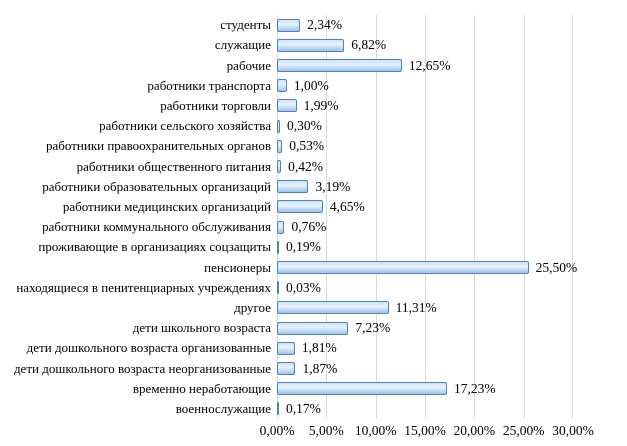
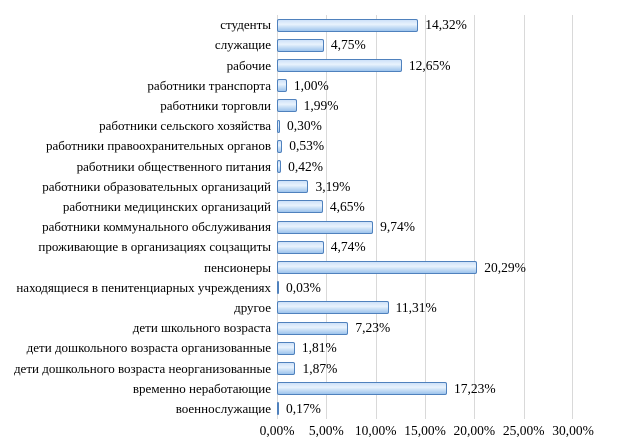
студенты: 2,34% -> 14,32%
служащие: 6,82% -> 4,75%
работники коммунального обслуживания: 0,76% -> 9,74%
проживающие в организациях соцзащиты: 0,19% -> 4,74%
пенсионеры: 25,50% -> 20,29%
